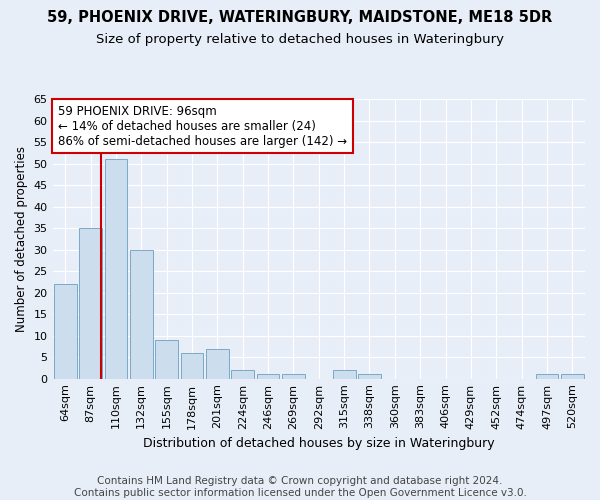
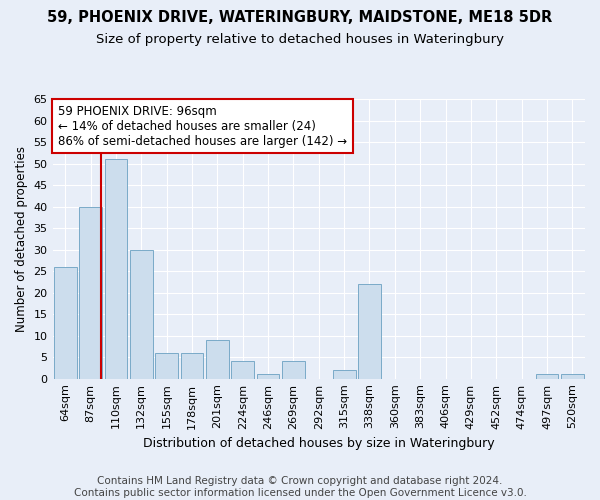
64sqm: 22 -> 26
87sqm: 35 -> 40
155sqm: 9 -> 6
201sqm: 7 -> 9
224sqm: 2 -> 4
269sqm: 1 -> 4
338sqm: 1 -> 22
